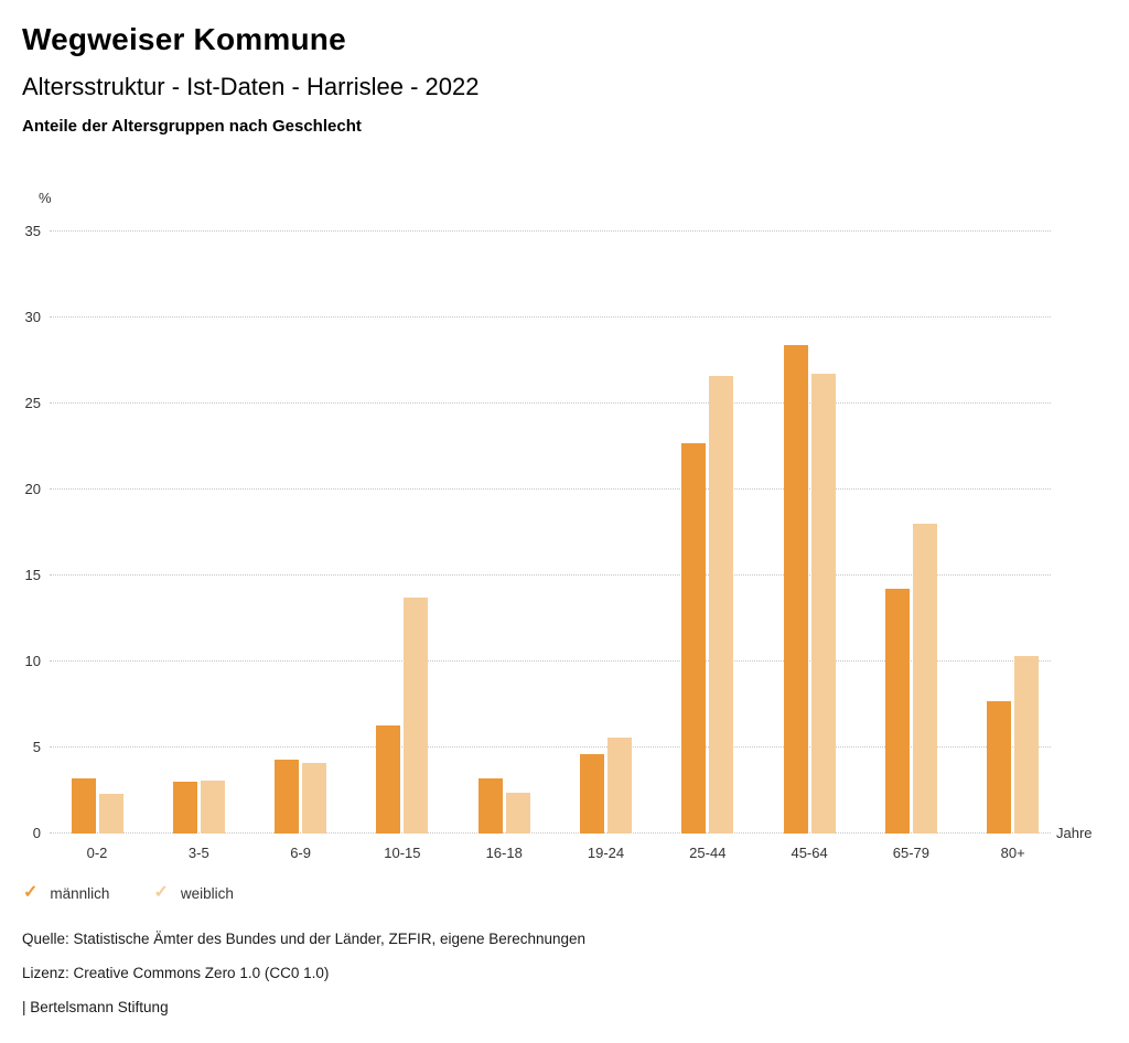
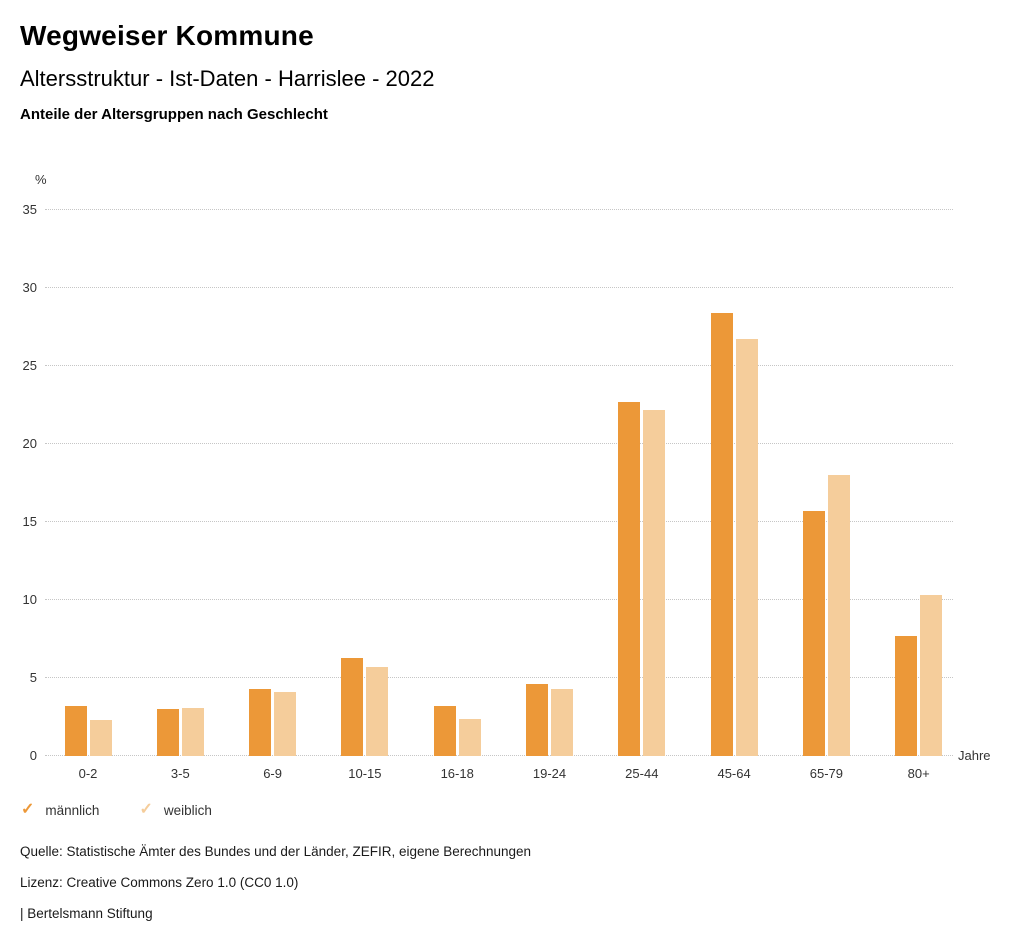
weiblich/10-15: 13.7 -> 5.7
weiblich/19-24: 5.6 -> 4.3
weiblich/25-44: 26.6 -> 22.2
männlich/65-79: 14.2 -> 15.7
